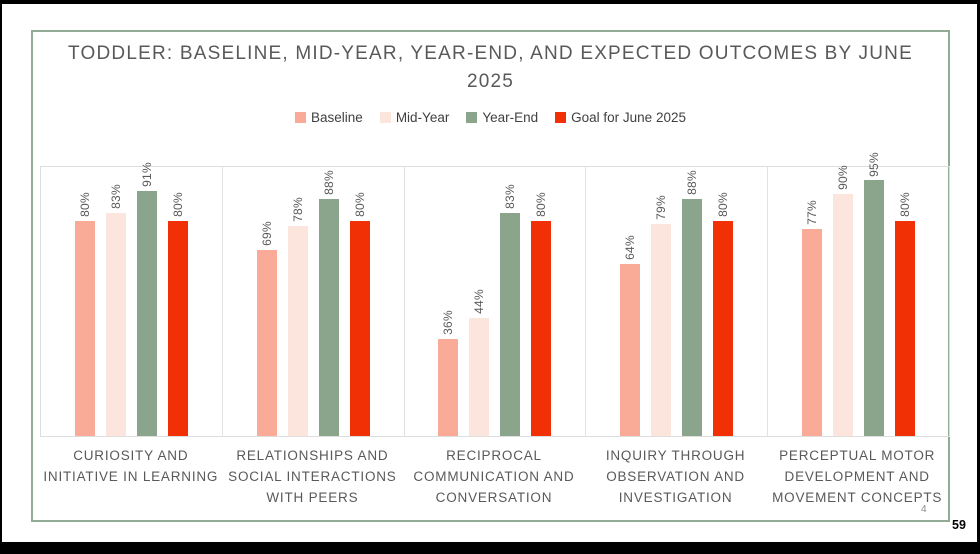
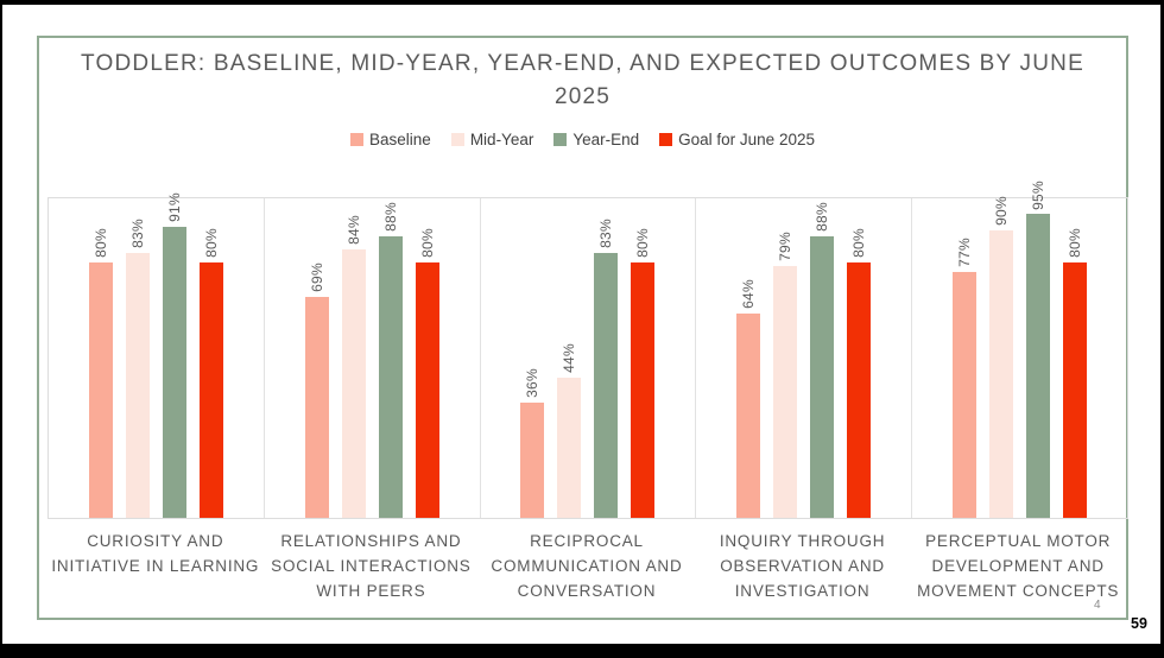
Mid-Year/RELATIONSHIPS AND SOCIAL INTERACTIONS WITH PEERS: 78% -> 84%
